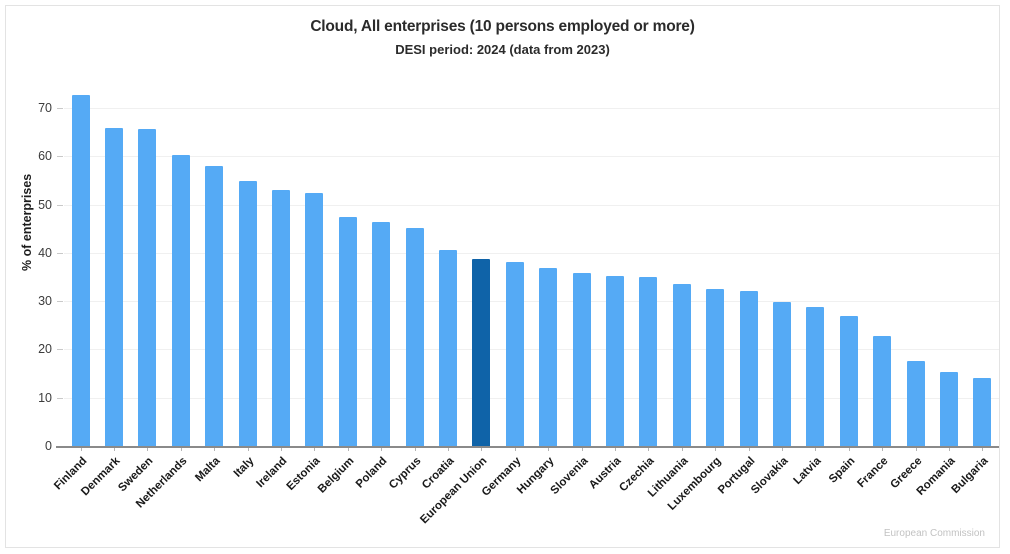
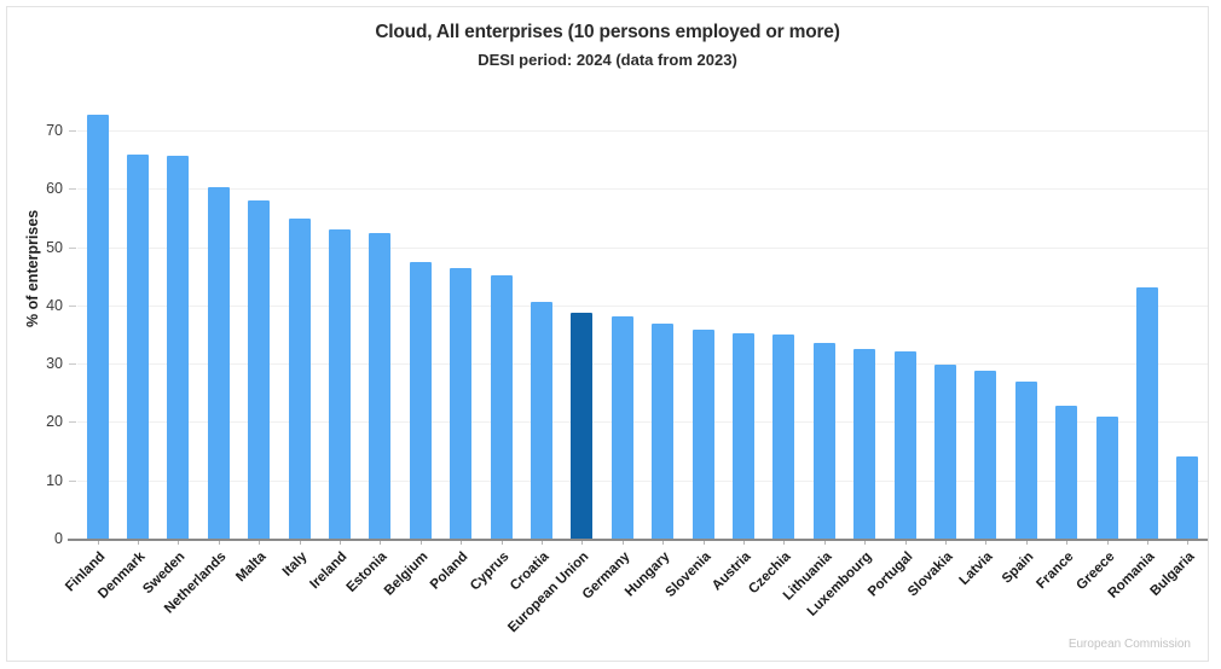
Greece: 18 -> 21
Romania: 15 -> 43
